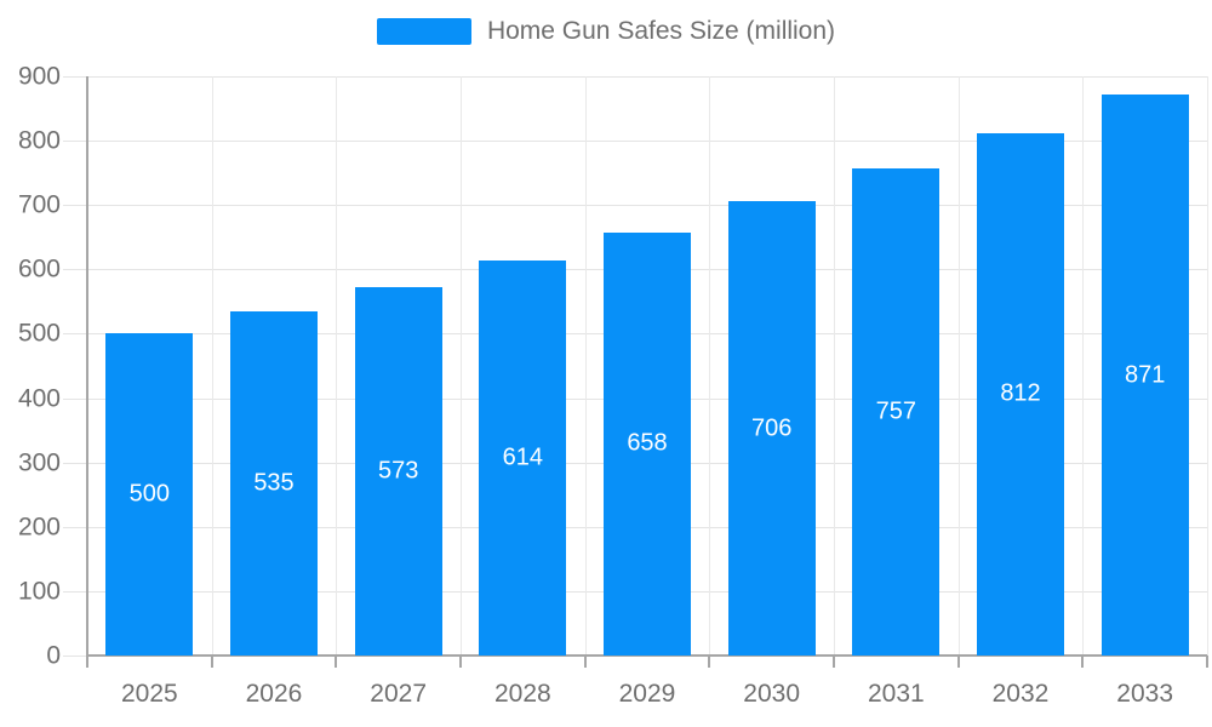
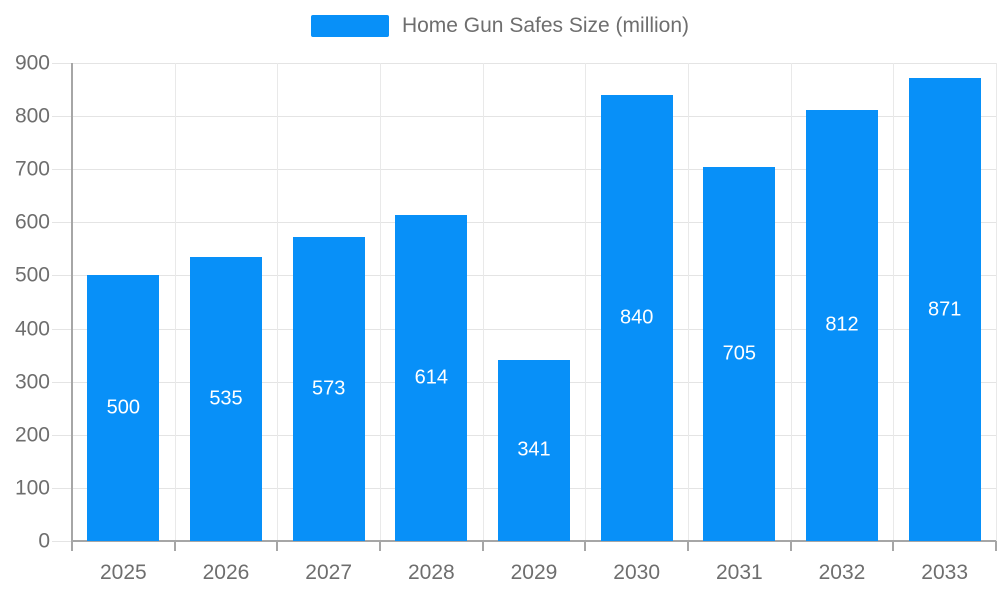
2029: 658 -> 341
2030: 706 -> 840
2031: 757 -> 705
